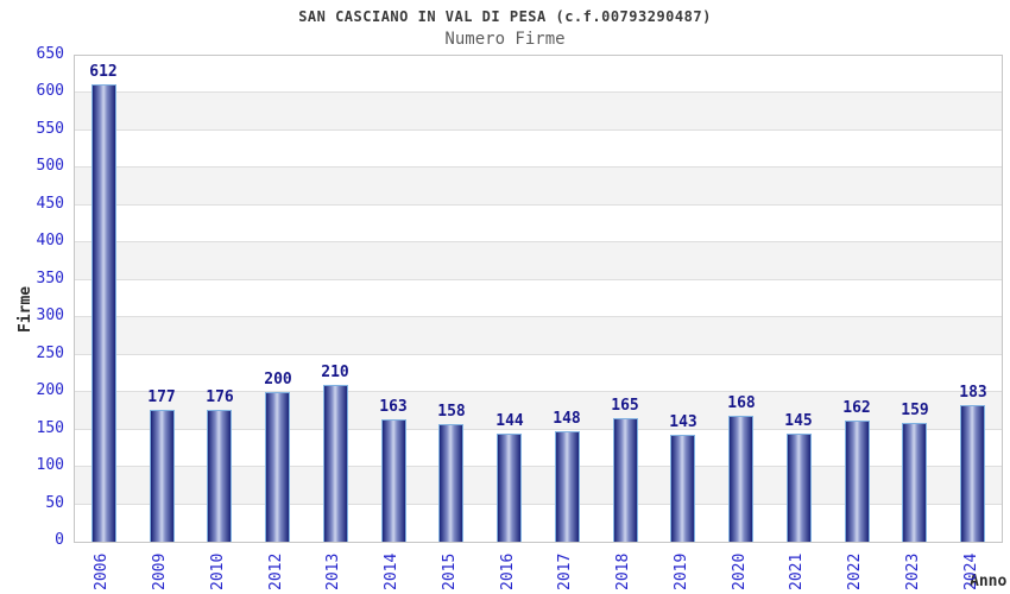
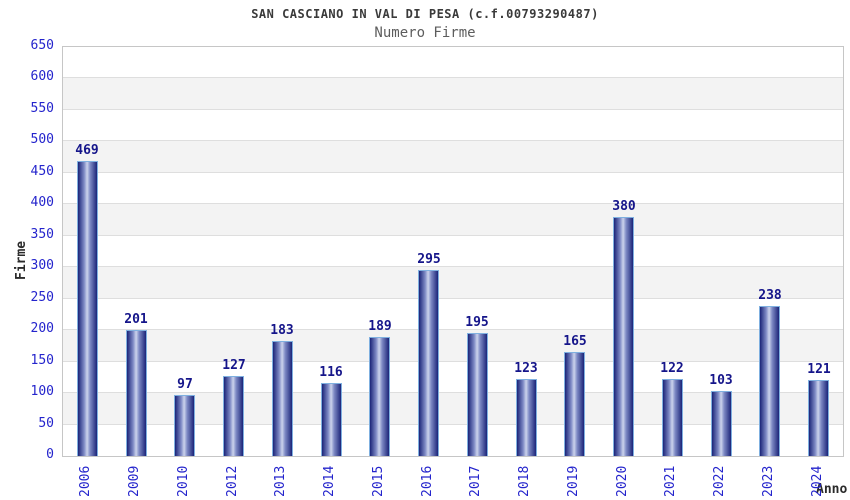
2006: 612 -> 469
2009: 177 -> 201
2010: 176 -> 97
2012: 200 -> 127
2013: 210 -> 183
2014: 163 -> 116
2015: 158 -> 189
2016: 144 -> 295
2017: 148 -> 195
2018: 165 -> 123
2019: 143 -> 165
2020: 168 -> 380
2021: 145 -> 122
2022: 162 -> 103
2023: 159 -> 238
2024: 183 -> 121
